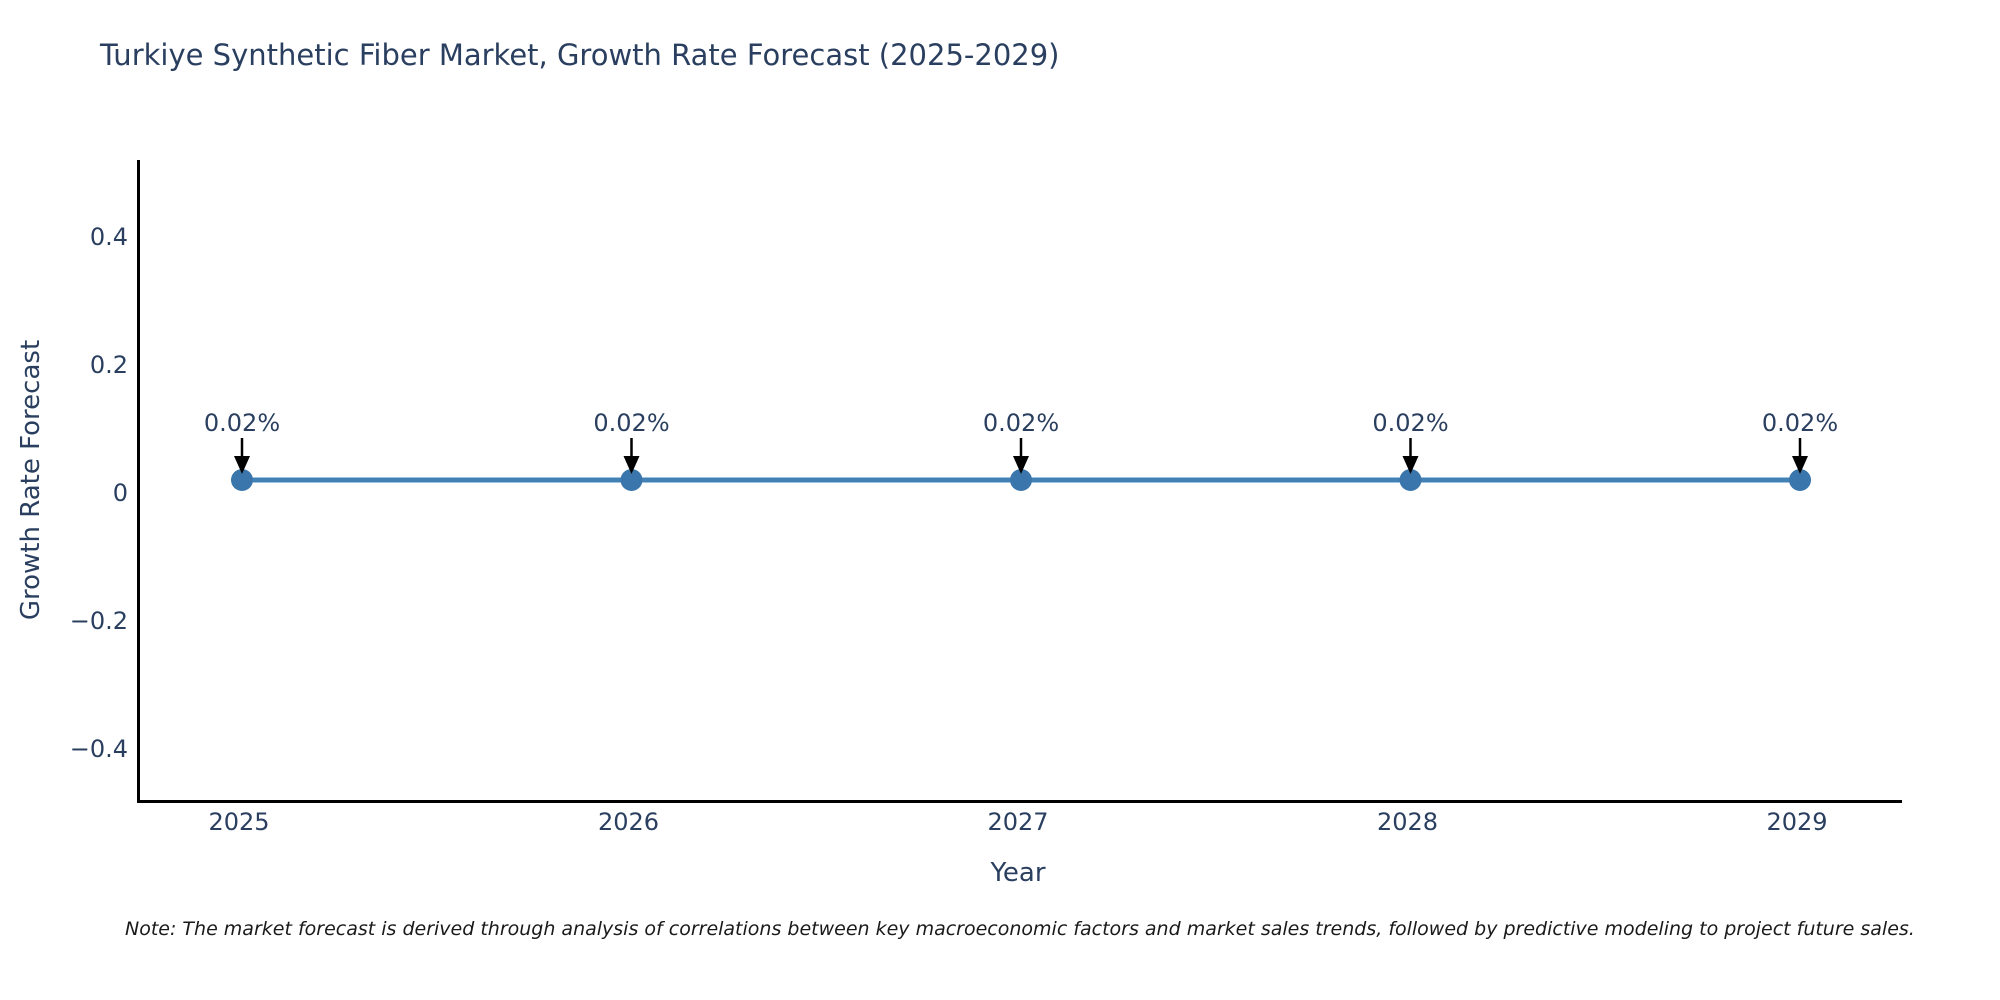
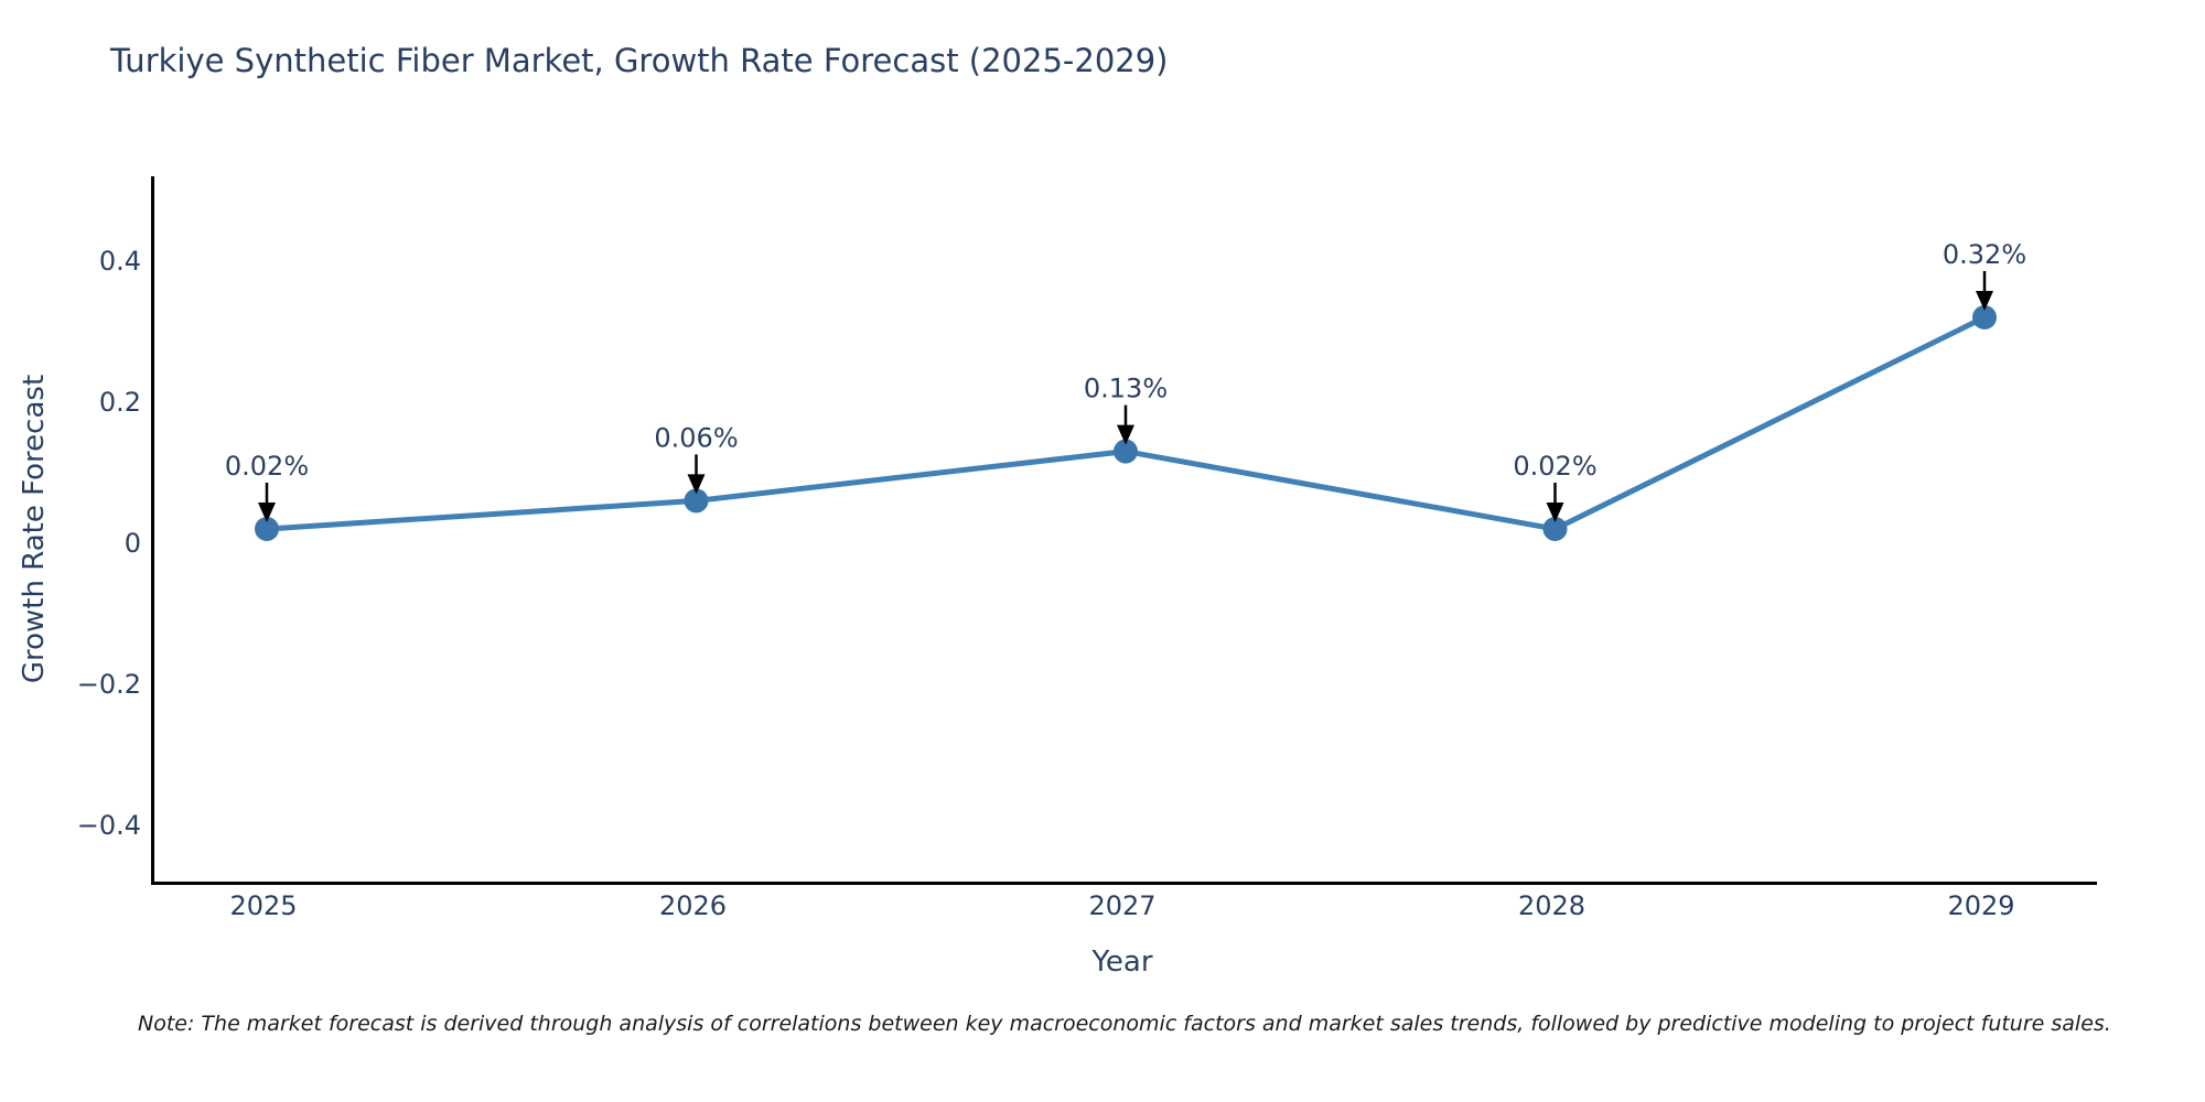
2026: 0.02% -> 0.06%
2027: 0.02% -> 0.13%
2029: 0.02% -> 0.32%
